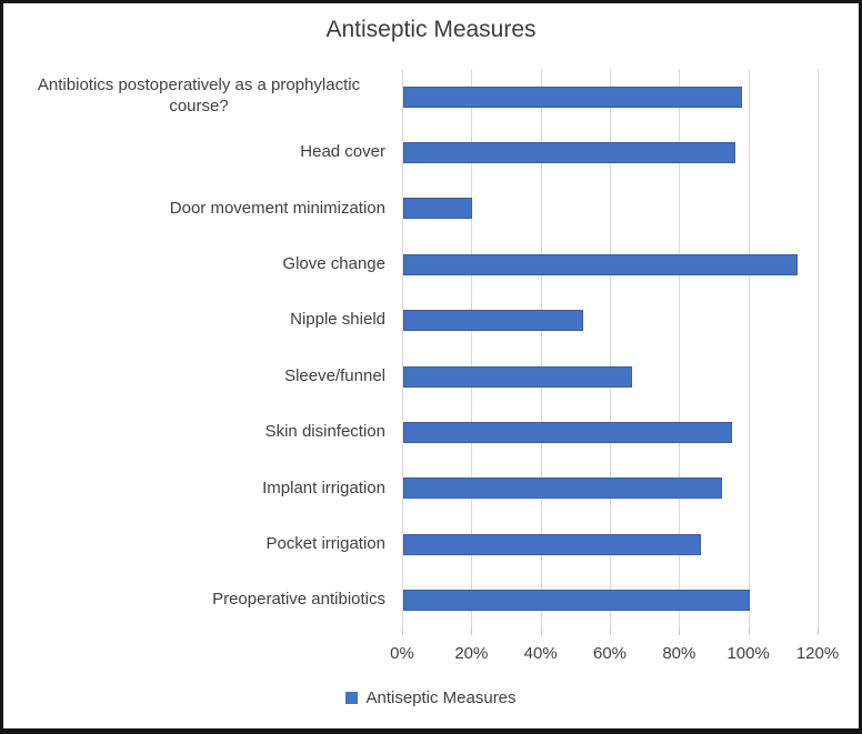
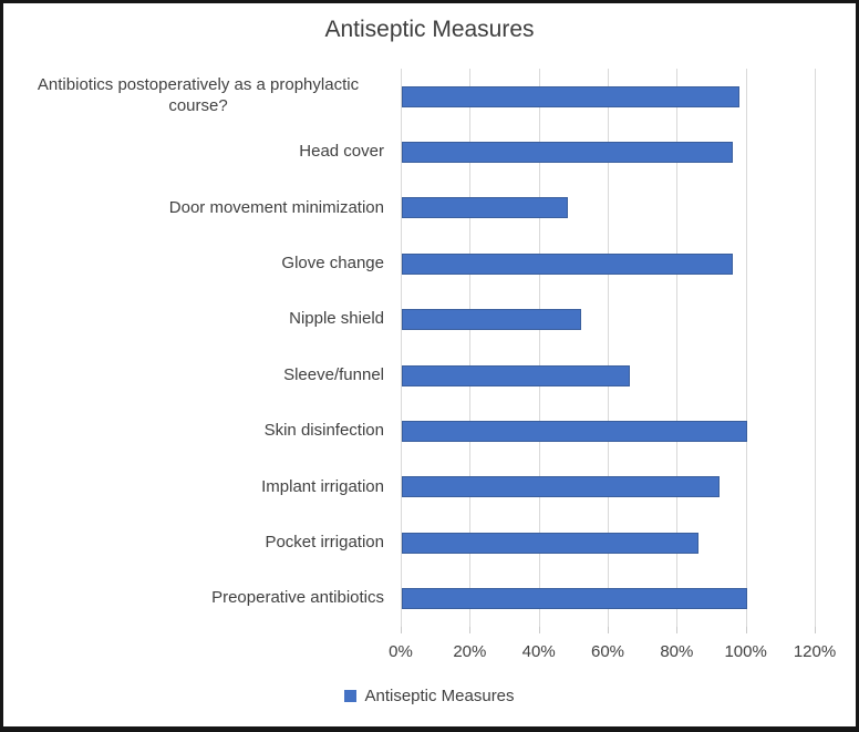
Door movement minimization: 20% -> 48%
Glove change: 114% -> 96%
Skin disinfection: 95% -> 100%
